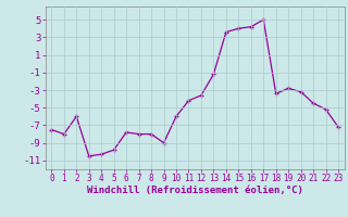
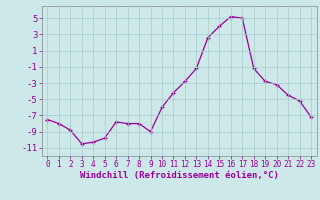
2: -6.0 -> -8.8
12: -3.6 -> -2.8
14: 3.6 -> 2.6
16: 4.2 -> 5.2
18: -3.4 -> -1.2
